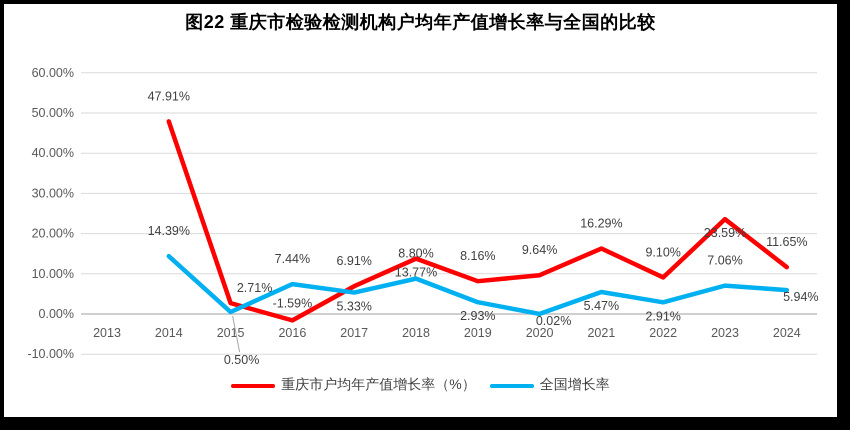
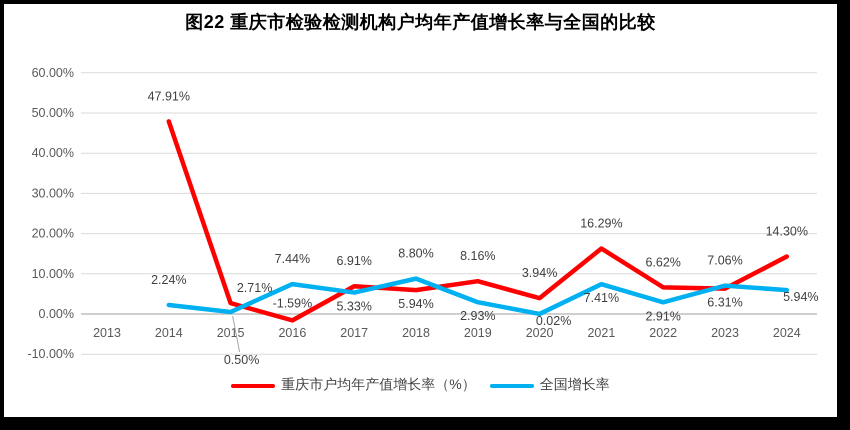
全国增长率/2014: 14.39% -> 2.24%
重庆市户均年产值增长率（%）/2018: 13.77% -> 5.94%
重庆市户均年产值增长率（%）/2020: 9.64% -> 3.94%
全国增长率/2021: 5.47% -> 7.41%
重庆市户均年产值增长率（%）/2022: 9.10% -> 6.62%
重庆市户均年产值增长率（%）/2023: 23.59% -> 6.31%
重庆市户均年产值增长率（%）/2024: 11.65% -> 14.30%
